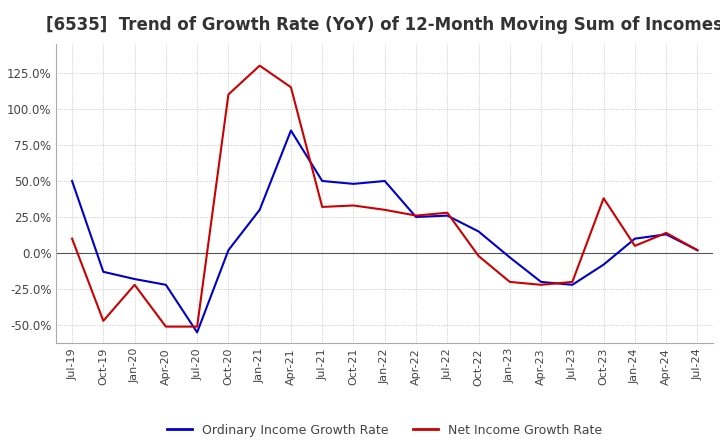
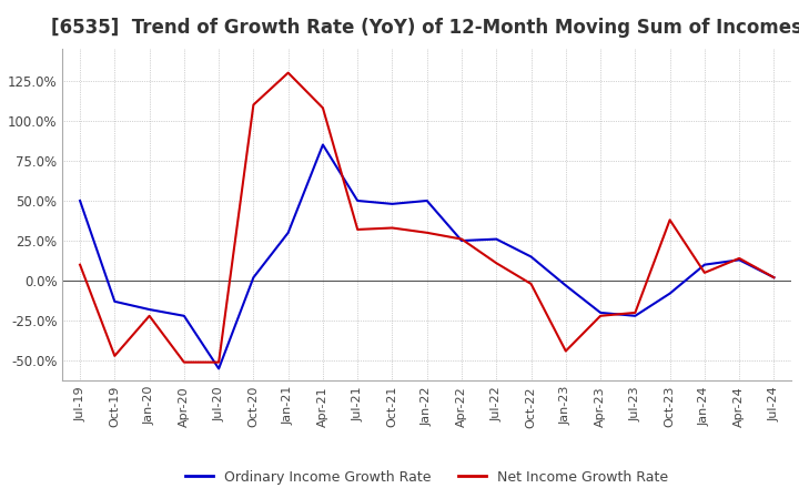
Net Income Growth Rate/Apr-21: 115% -> 108%
Net Income Growth Rate/Jul-22: 28% -> 11%
Net Income Growth Rate/Jan-23: -20% -> -44%
